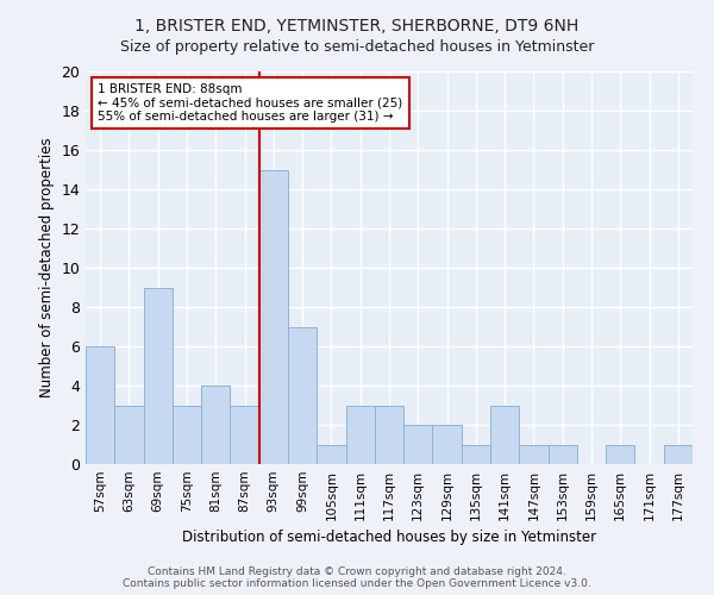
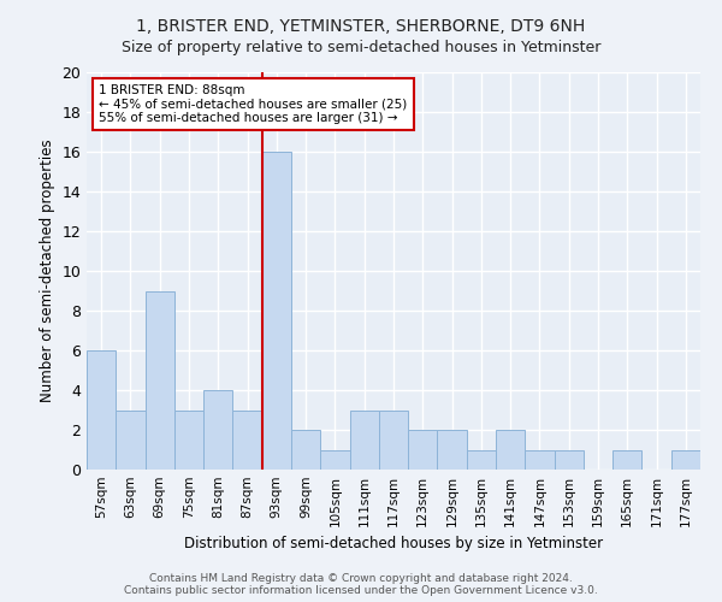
93sqm: 15 -> 16
99sqm: 7 -> 2
141sqm: 3 -> 2
